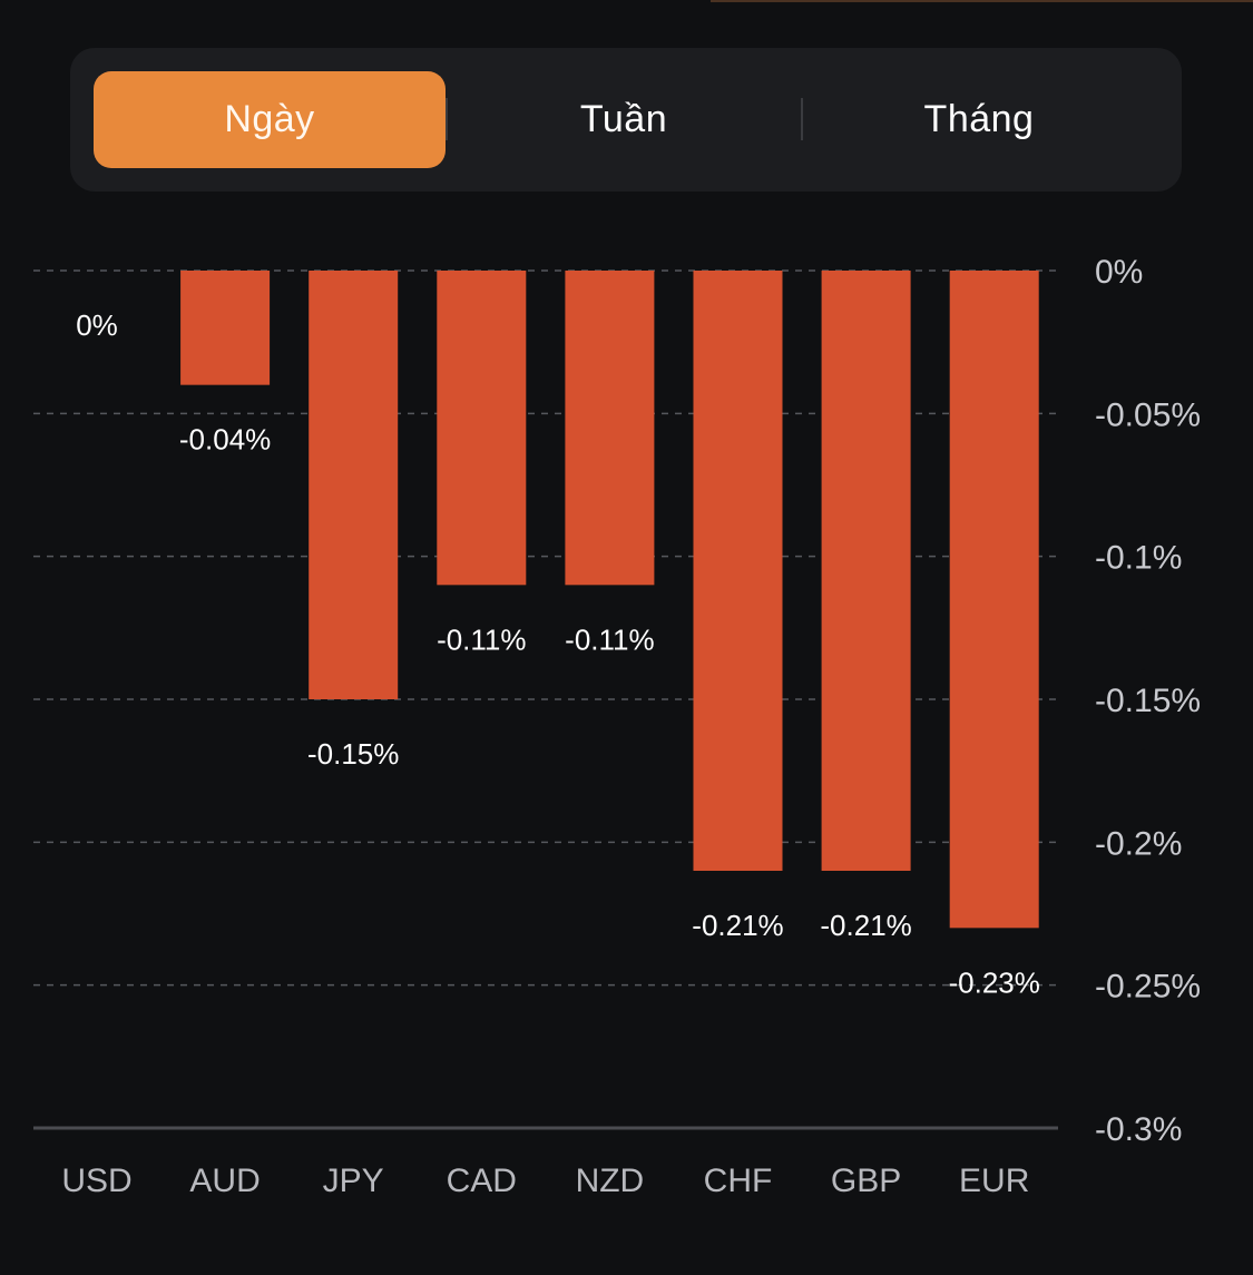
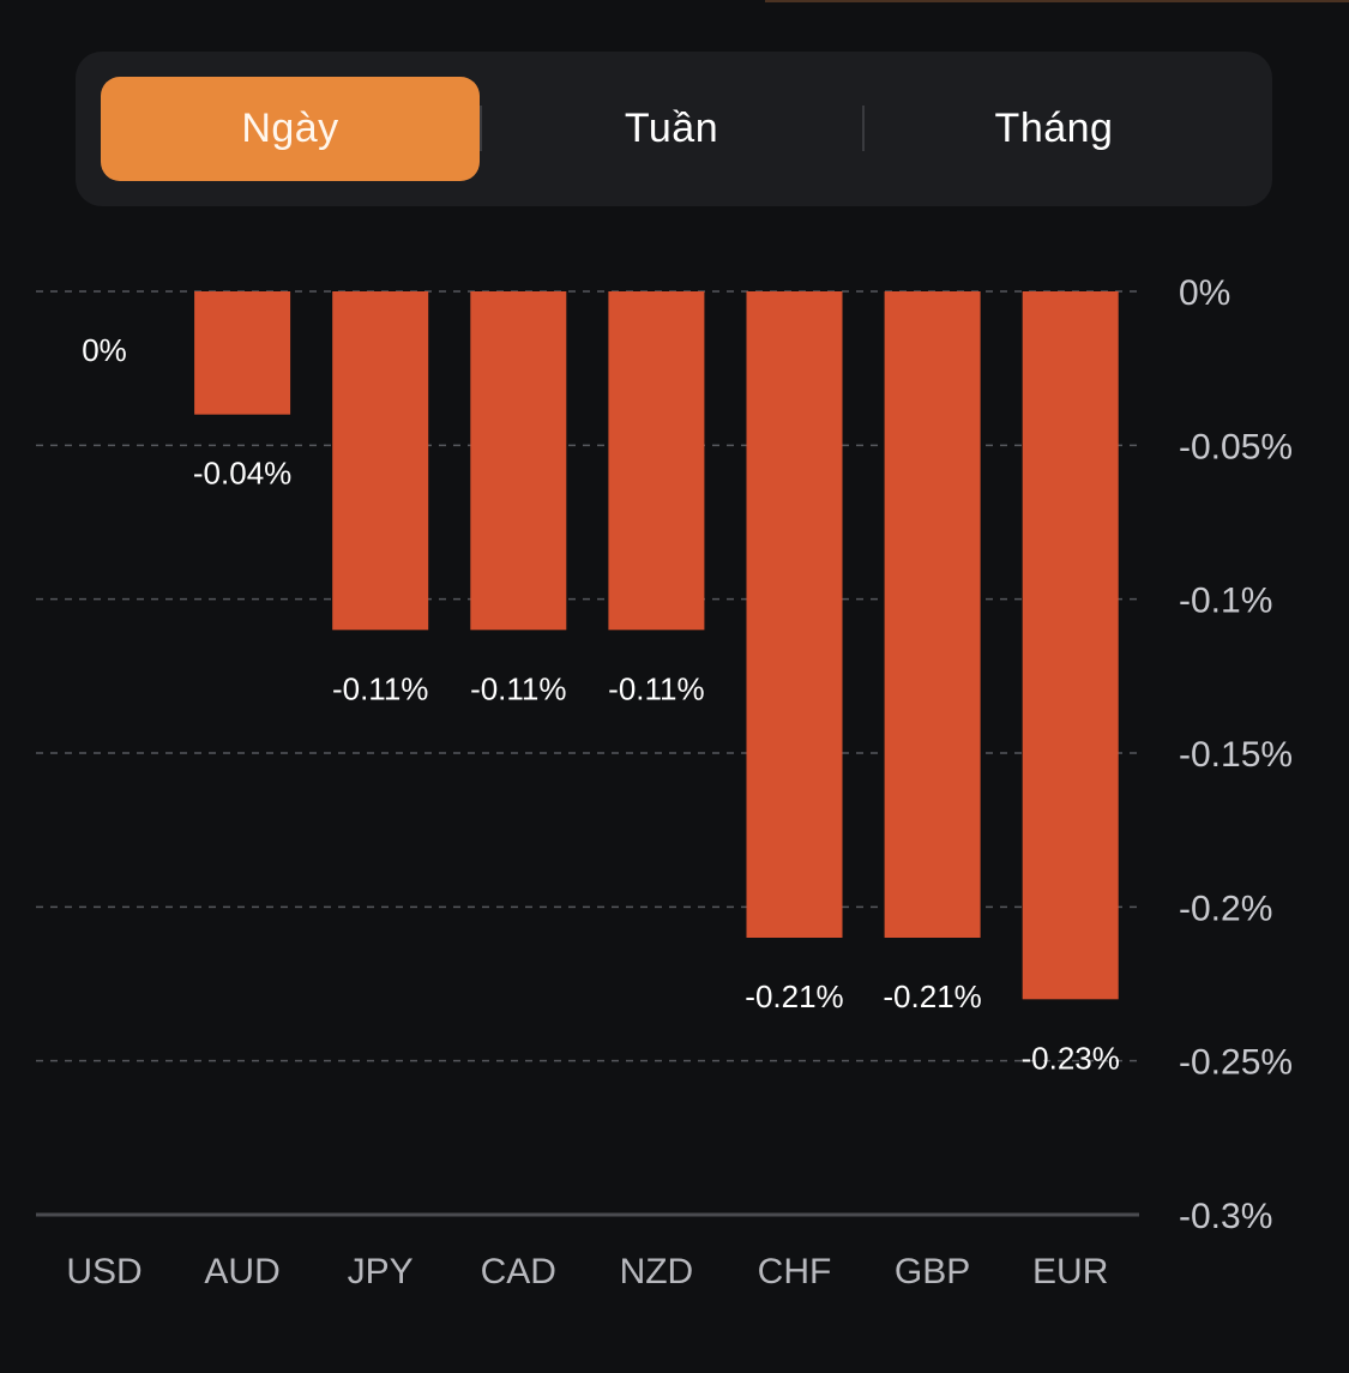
JPY: -0.15% -> -0.11%
